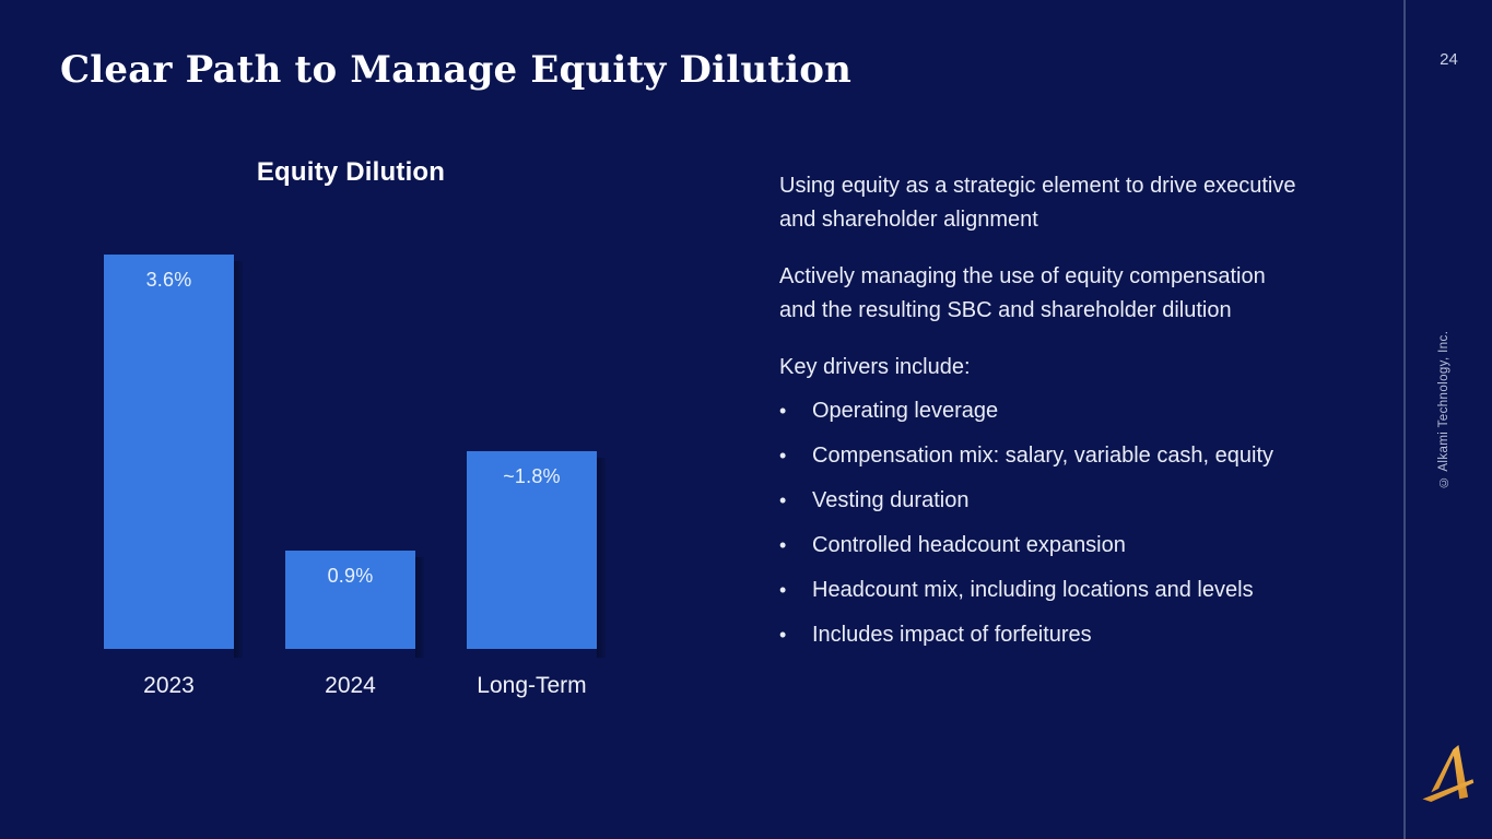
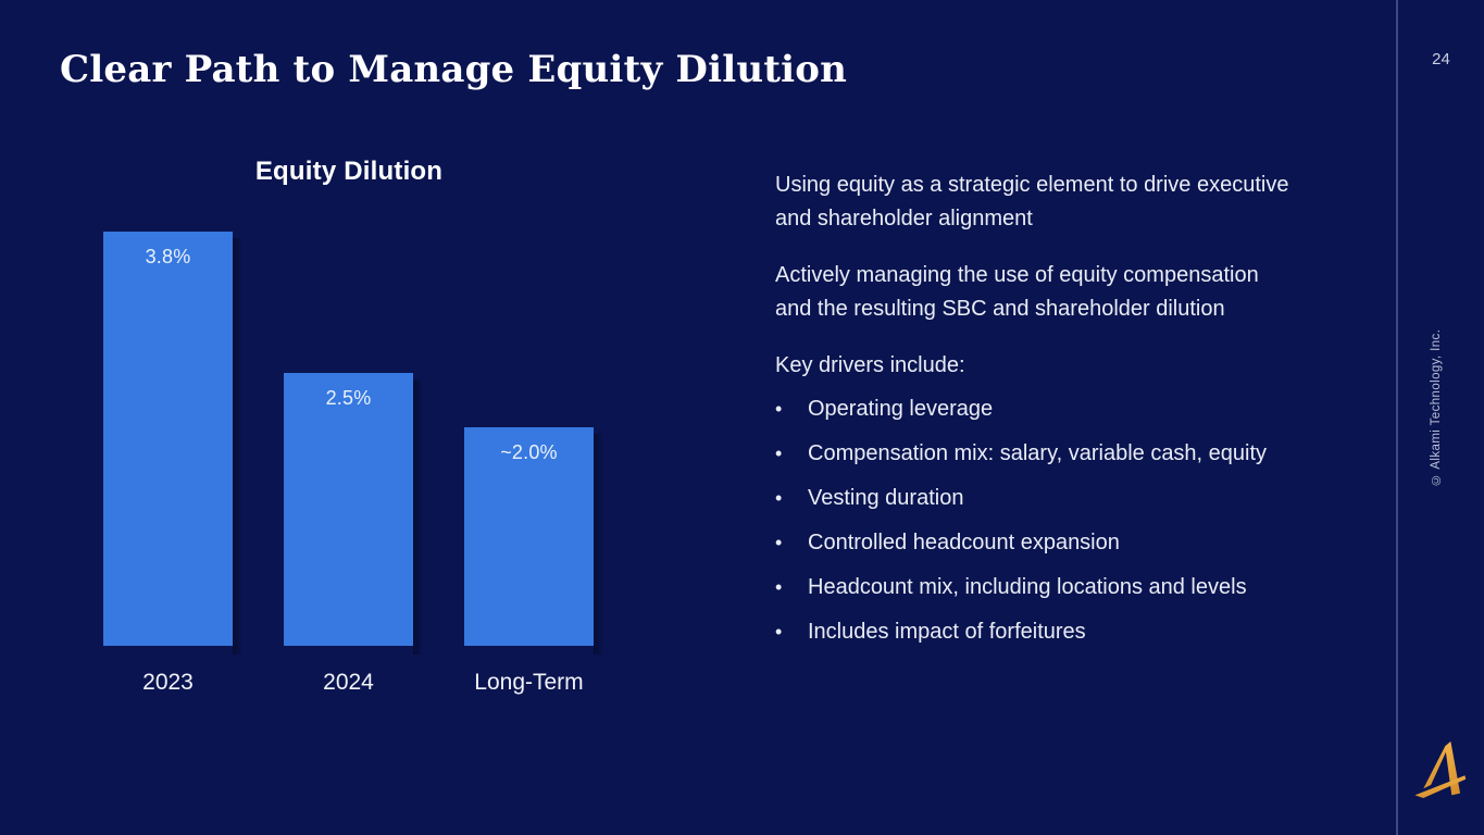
2023: 3.6% -> 3.8%
2024: 0.9% -> 2.5%
Long-Term: 1.8 -> 2.0
